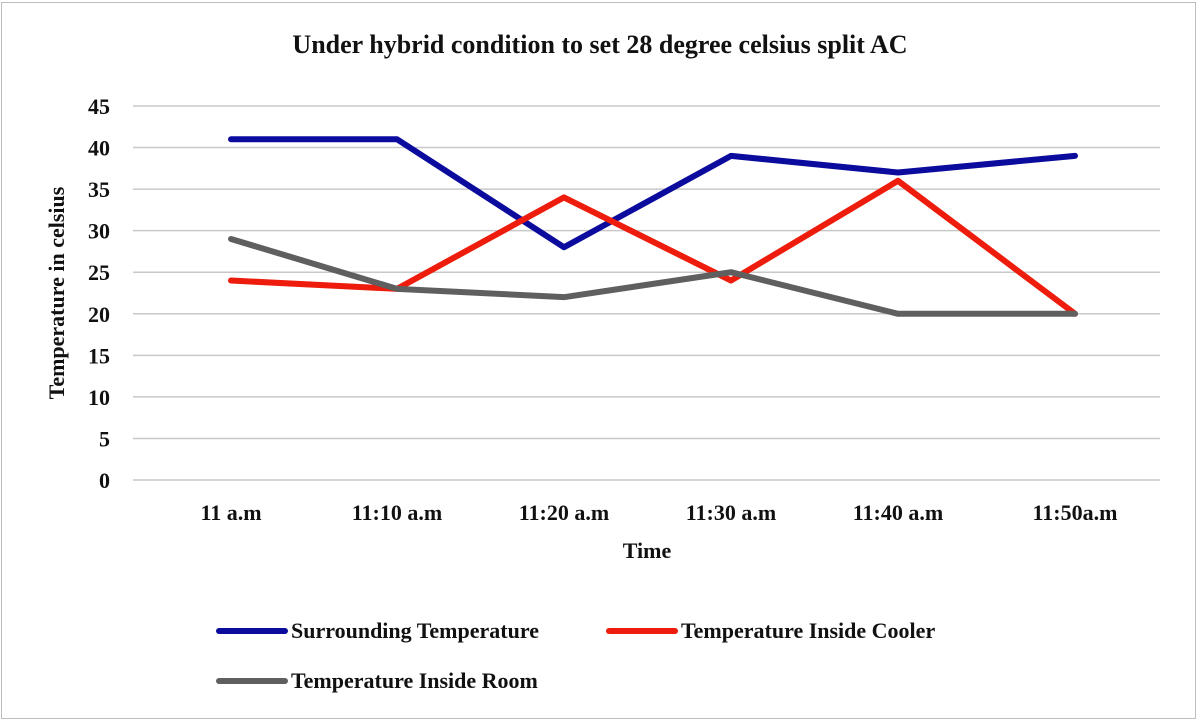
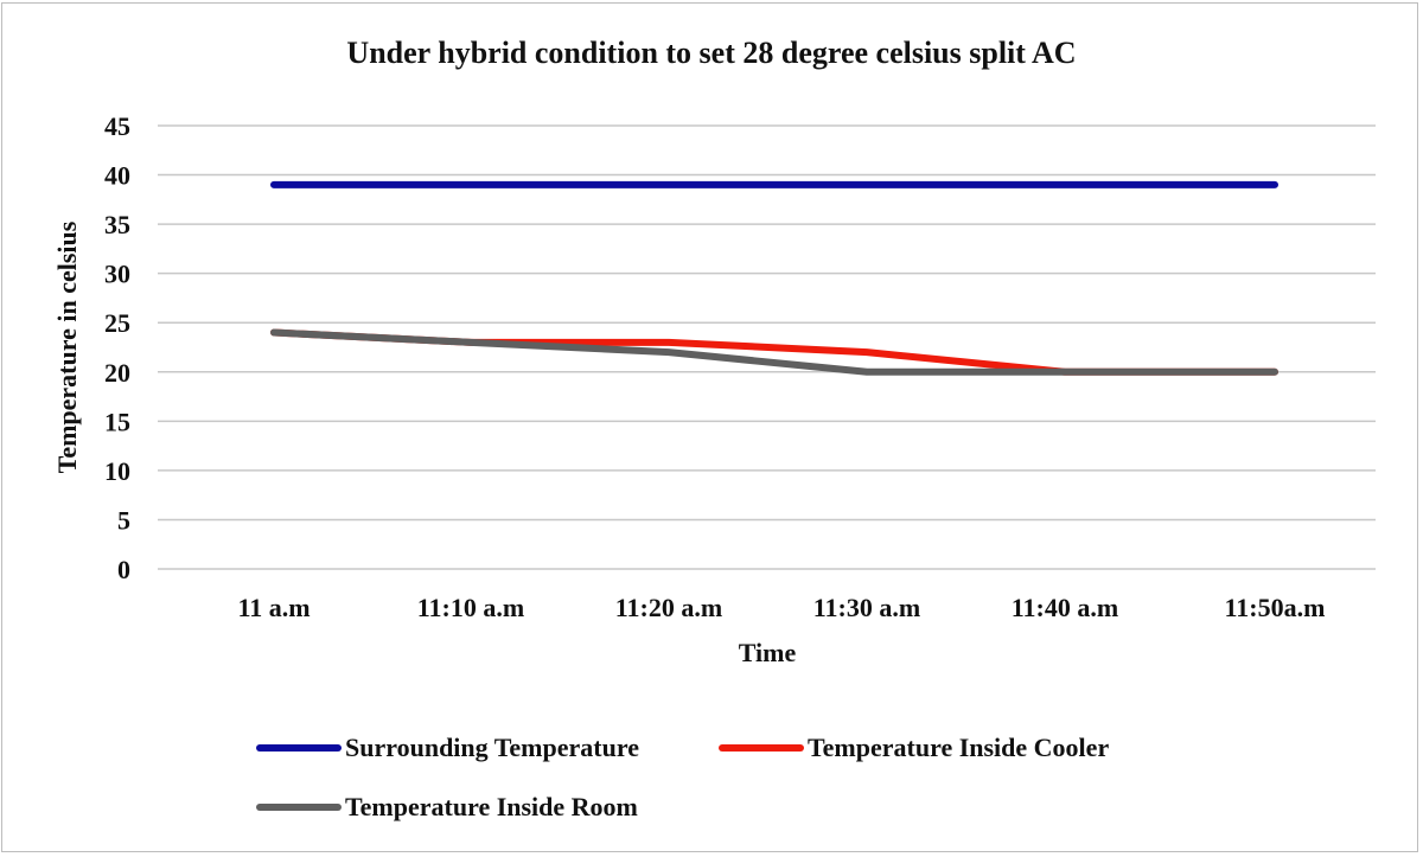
Surrounding Temperature/11 a.m: 41 -> 39
Temperature Inside Room/11 a.m: 29 -> 24
Surrounding Temperature/11:10 a.m: 41 -> 39
Surrounding Temperature/11:20 a.m: 28 -> 39
Temperature Inside Cooler/11:20 a.m: 34 -> 23
Temperature Inside Cooler/11:30 a.m: 24 -> 22
Temperature Inside Room/11:30 a.m: 25 -> 20
Surrounding Temperature/11:40 a.m: 37 -> 39
Temperature Inside Cooler/11:40 a.m: 36 -> 20
